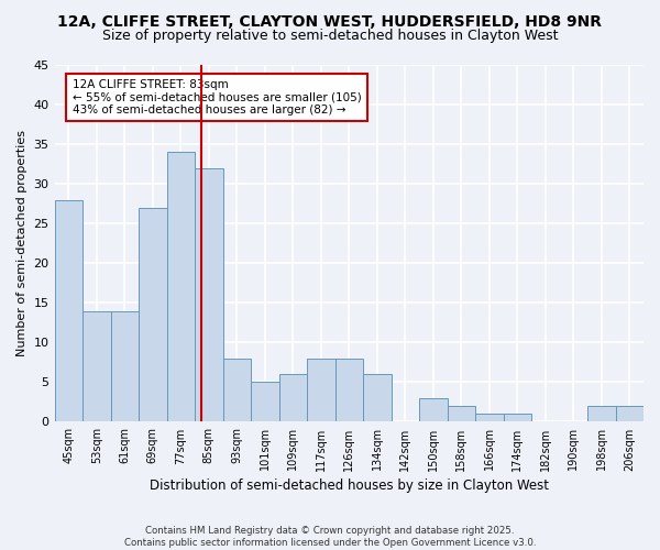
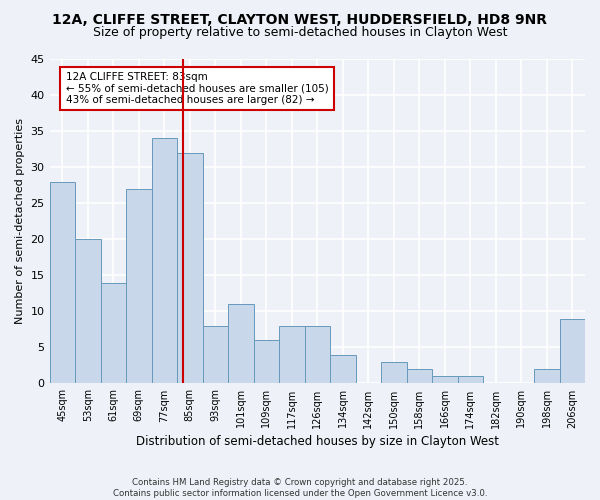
53sqm: 14 -> 20
101sqm: 5 -> 11
134sqm: 6 -> 4
206sqm: 2 -> 9
